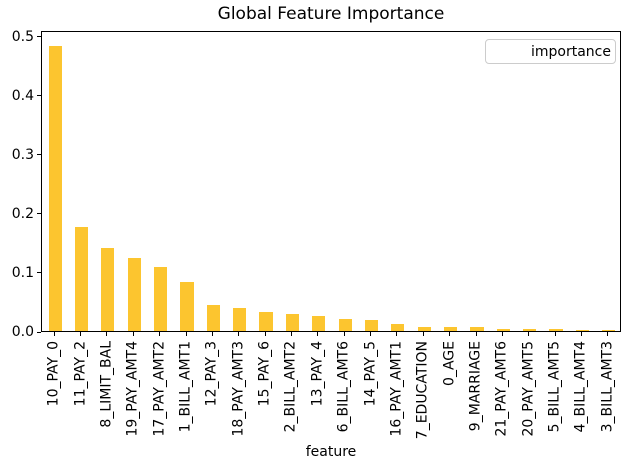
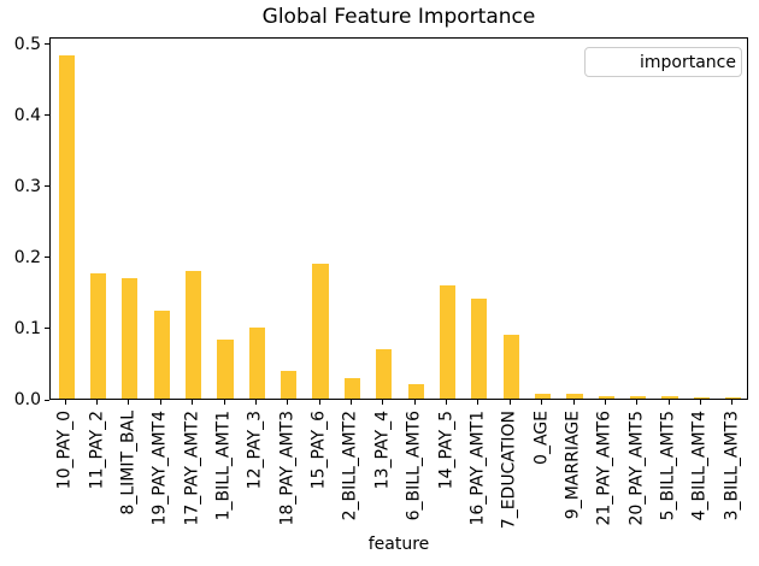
8_LIMIT_BAL: 0.14 -> 0.17
17_PAY_AMT2: 0.11 -> 0.18
12_PAY_3: 0.04 -> 0.10
15_PAY_6: 0.03 -> 0.19
13_PAY_4: 0.03 -> 0.07
14_PAY_5: 0.02 -> 0.16
16_PAY_AMT1: 0.01 -> 0.14
7_EDUCATION: 0.01 -> 0.09
